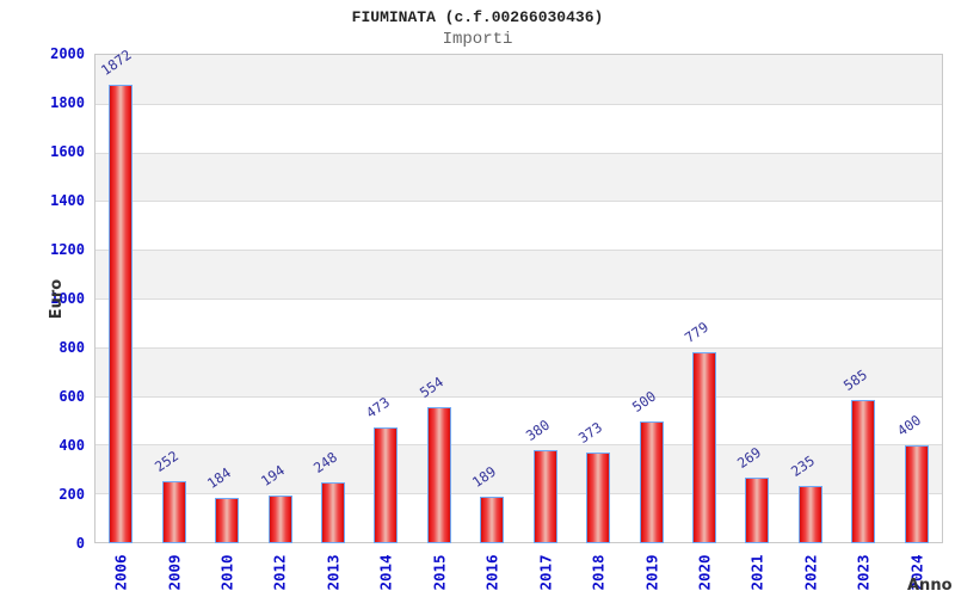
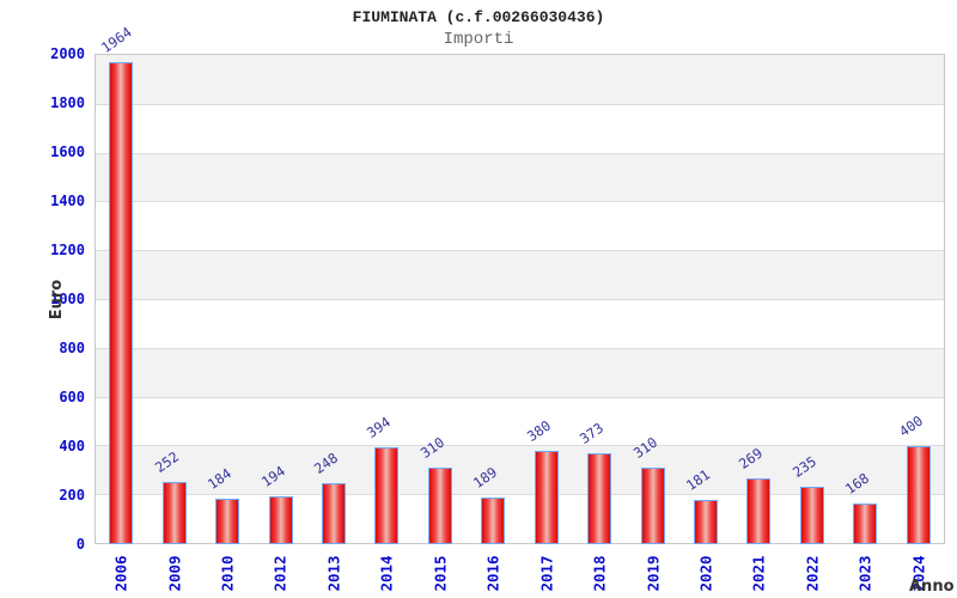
2006: 1872 -> 1964
2014: 473 -> 394
2015: 554 -> 310
2019: 500 -> 310
2020: 779 -> 181
2023: 585 -> 168
